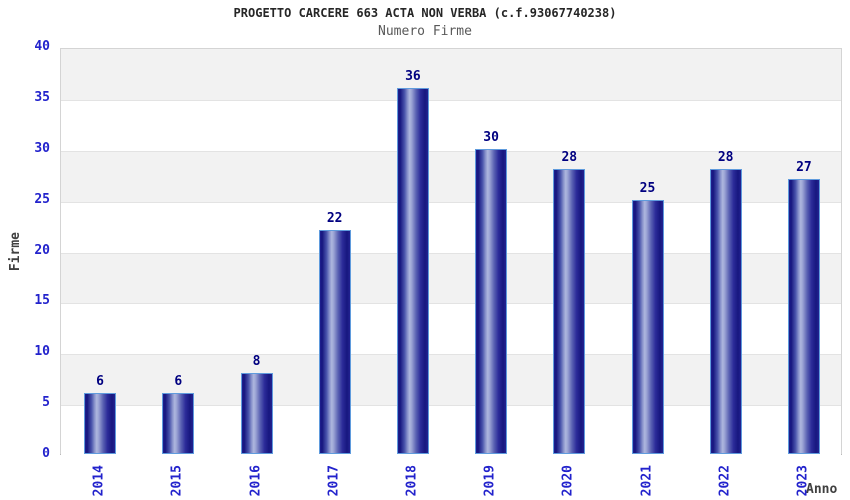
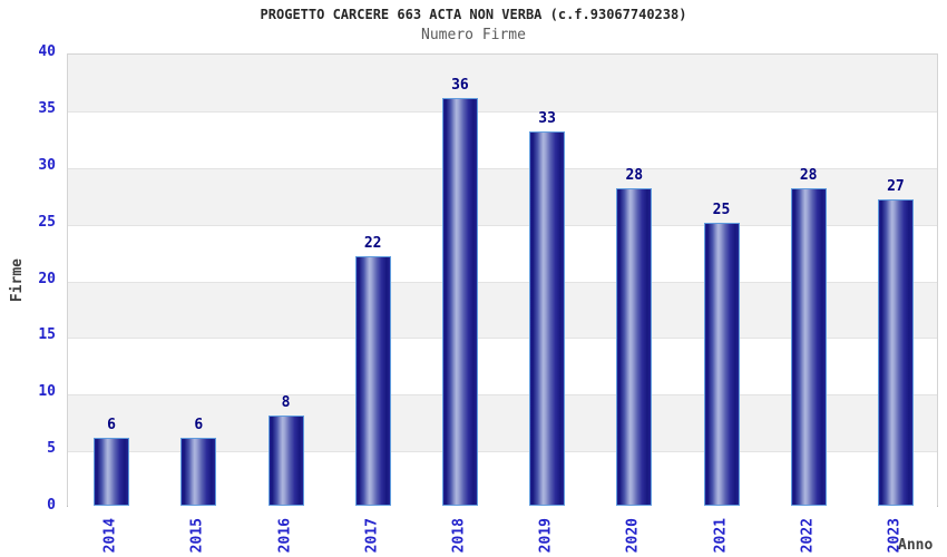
2019: 30 -> 33
